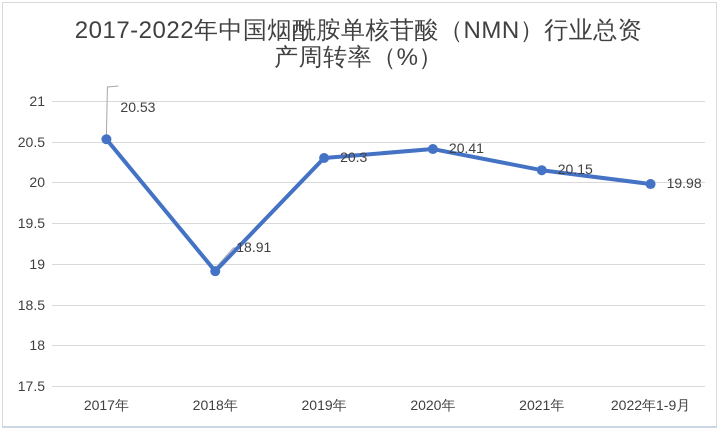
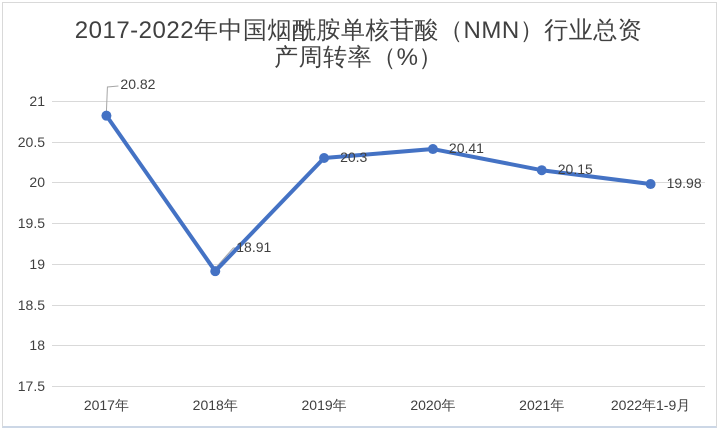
2017年: 20.53 -> 20.82
